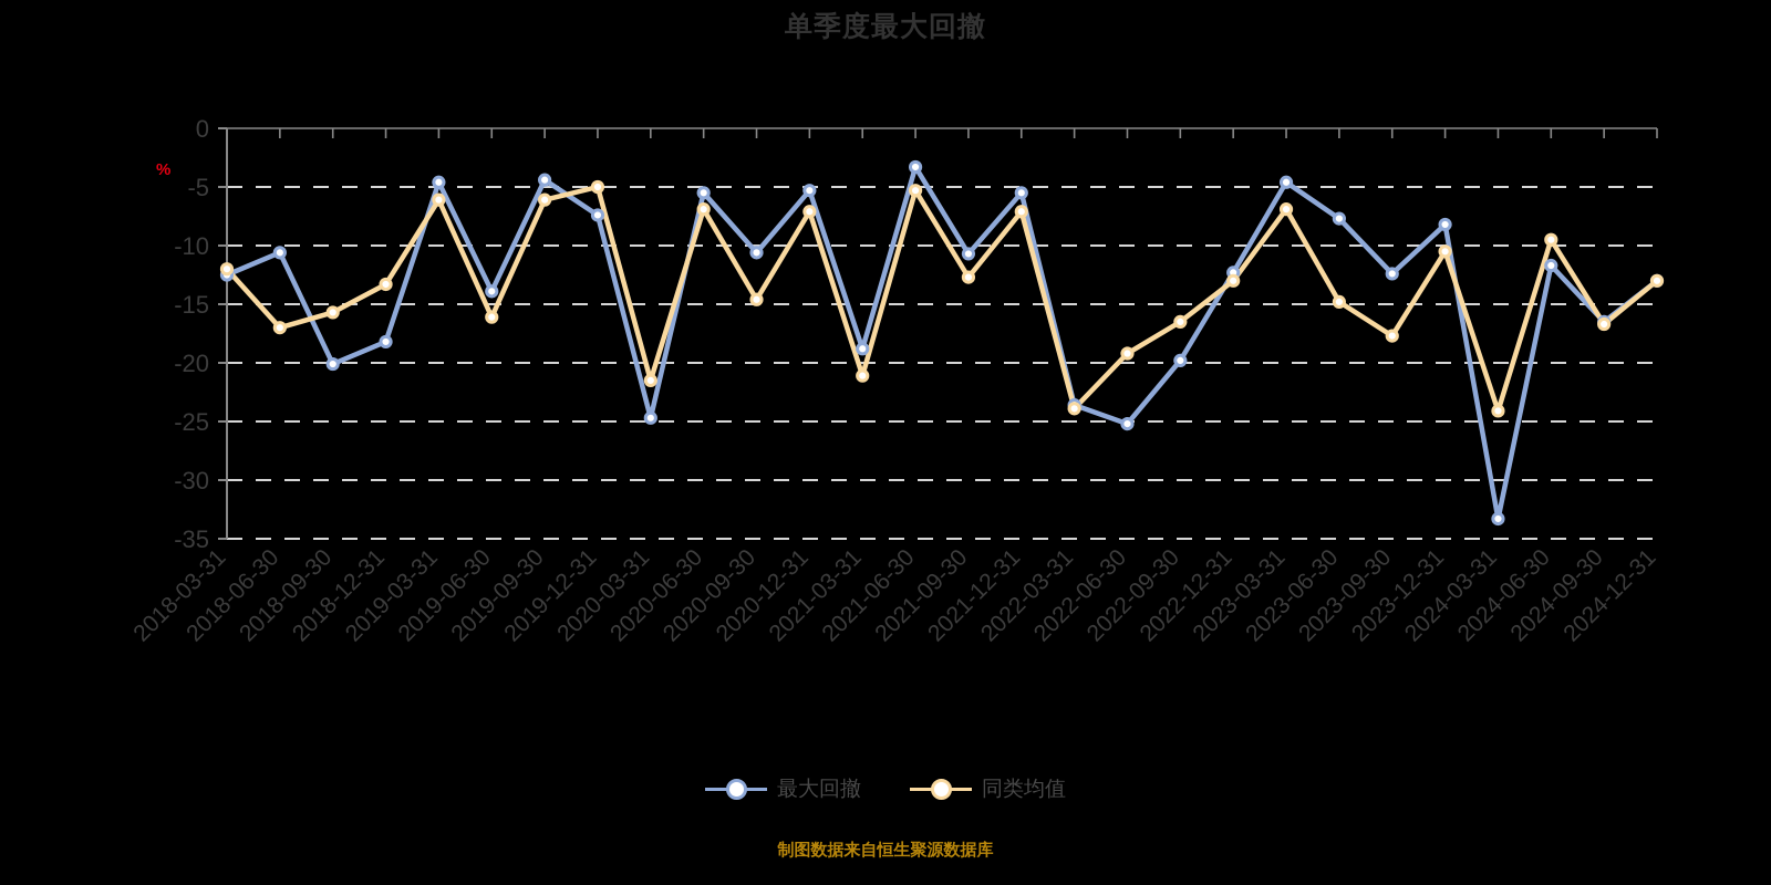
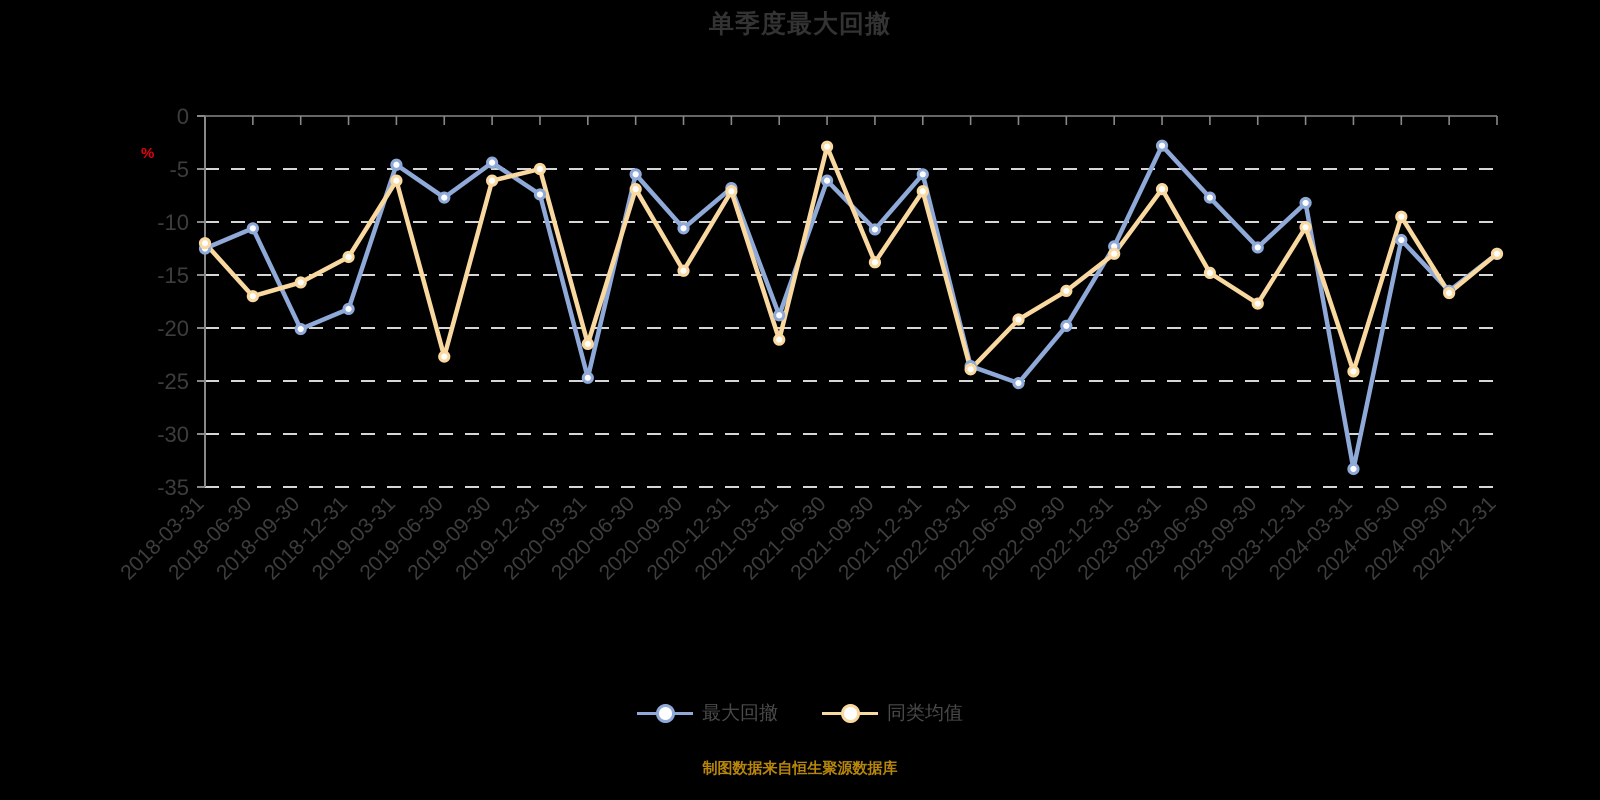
最大回撤/2019-06-30: -13.9 -> -7.7
同类均值/2019-06-30: -16.1 -> -22.7
最大回撤/2020-12-31: -5.3 -> -6.8
最大回撤/2021-06-30: -3.3 -> -6.1
同类均值/2021-06-30: -5.3 -> -2.9
同类均值/2021-09-30: -12.7 -> -13.8
最大回撤/2023-03-31: -4.6 -> -2.8
